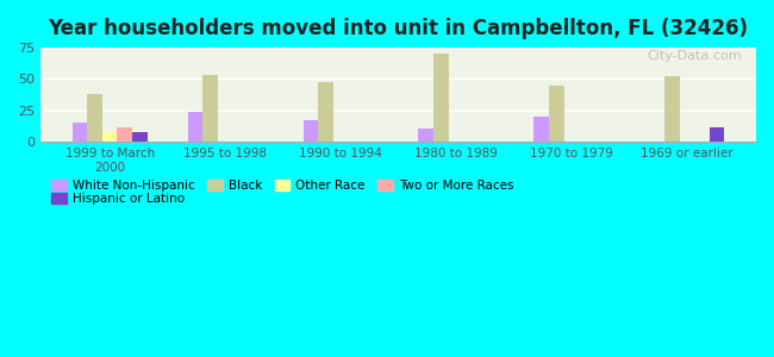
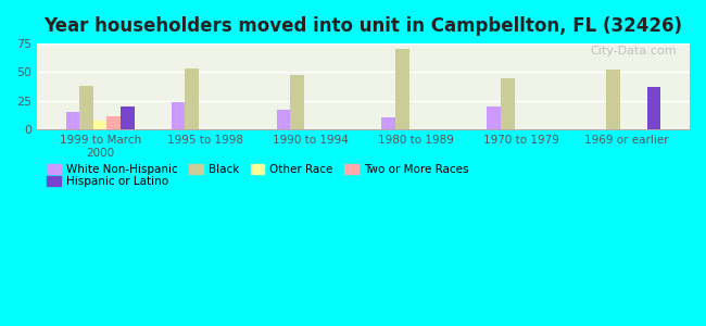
Hispanic or Latino/1999 to March 2000: 8 -> 20
Hispanic or Latino/1969 or earlier: 12 -> 37
